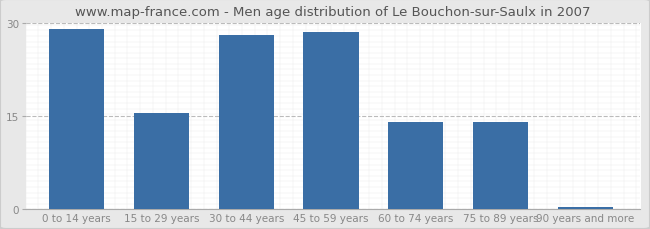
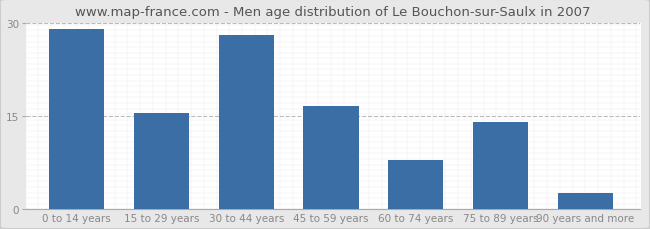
45 to 59 years: 28.5 -> 16.6
60 to 74 years: 14.0 -> 8.0
90 years and more: 0.3 -> 2.6
